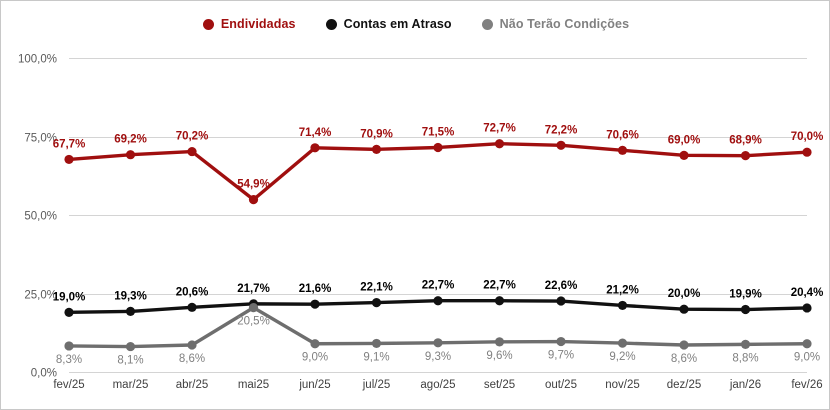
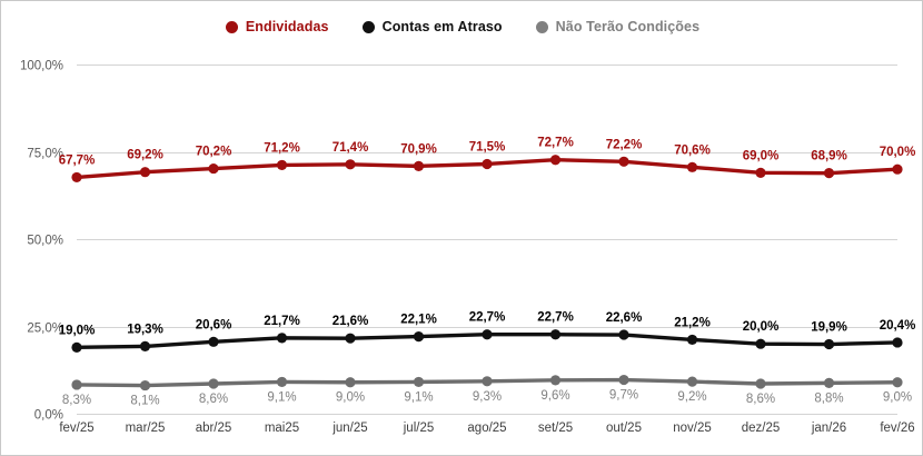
Endividadas/mai25: 54,9% -> 71,2%
Não Terão Condições/mai25: 20,5% -> 9,1%
